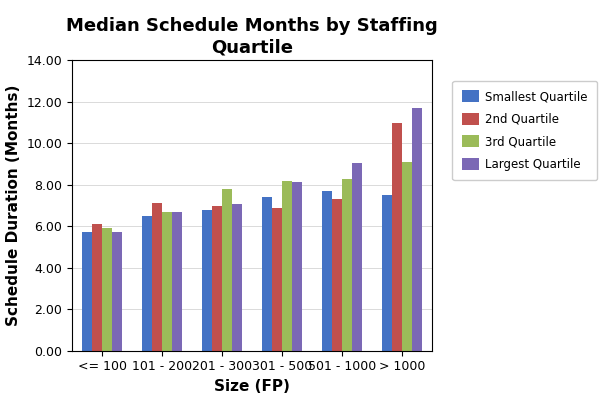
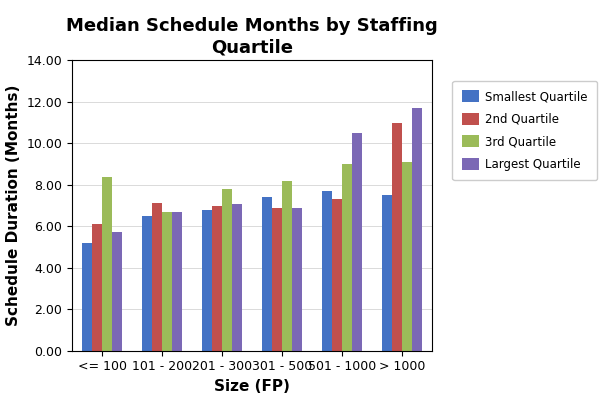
Smallest Quartile/<= 100: 5.7 -> 5.2
3rd Quartile/<= 100: 5.9 -> 8.4
Largest Quartile/301 - 500: 8.15 -> 6.90
3rd Quartile/501 - 1000: 8.3 -> 9.0
Largest Quartile/501 - 1000: 9.05 -> 10.50
